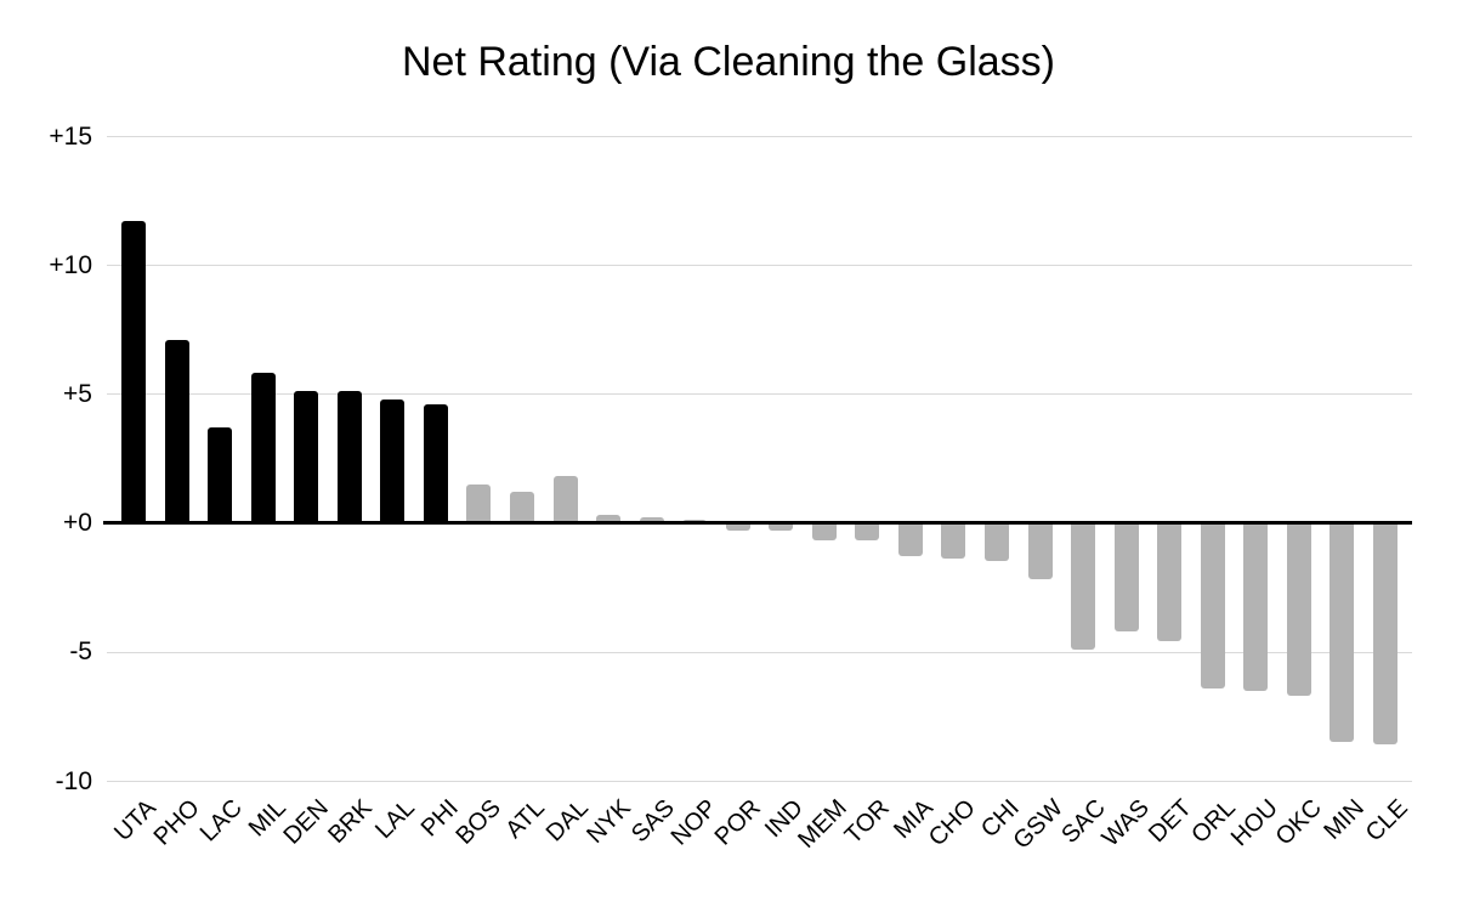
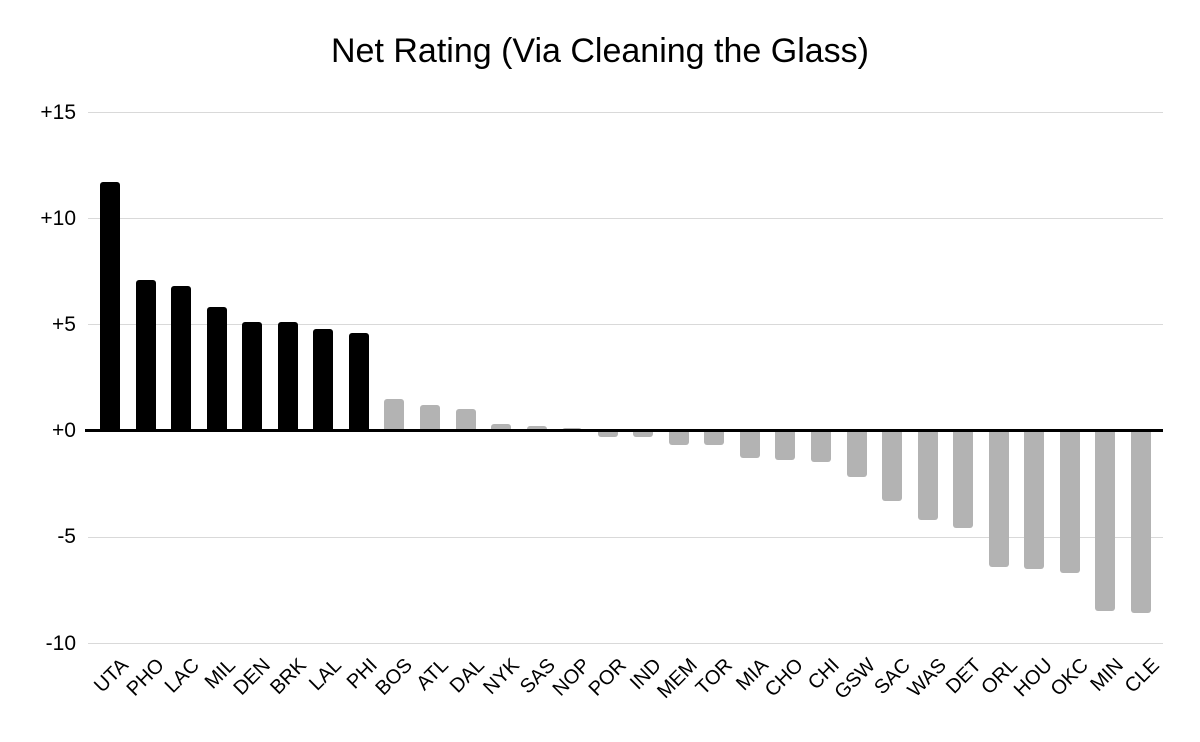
LAC: 3.7 -> 6.8
DAL: 1.8 -> 1.0
SAC: -4.9 -> -3.3
